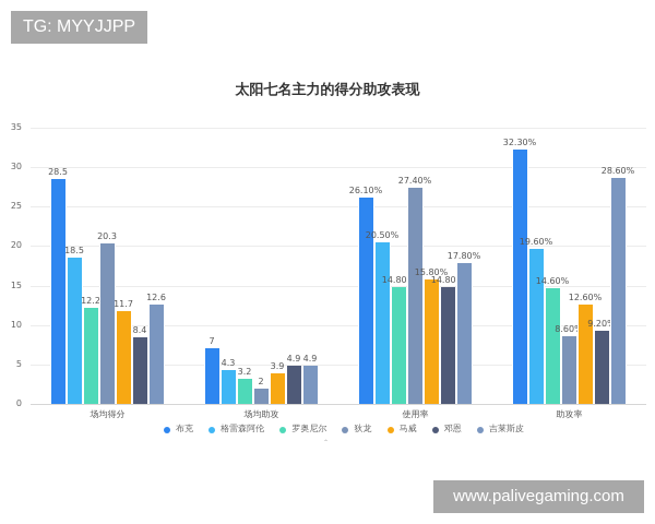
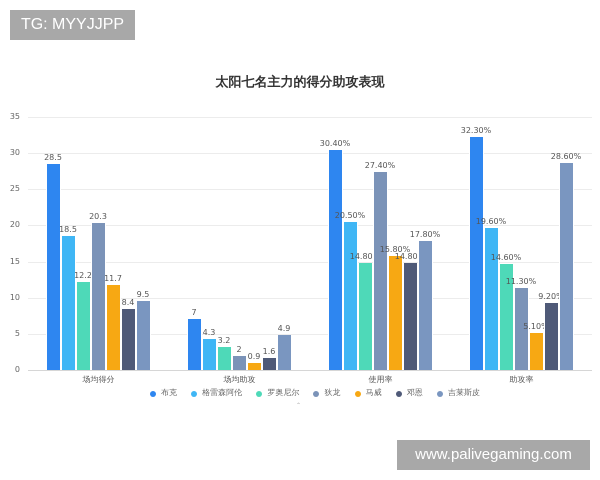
吉莱斯皮/场均得分: 12.6 -> 9.5
马威/场均助攻: 3.9 -> 0.9
邓恩/场均助攻: 4.9 -> 1.6
布克/使用率: 26.10% -> 30.40%
狄龙/助攻率: 8.60% -> 11.30%
马威/助攻率: 12.60% -> 5.10%
